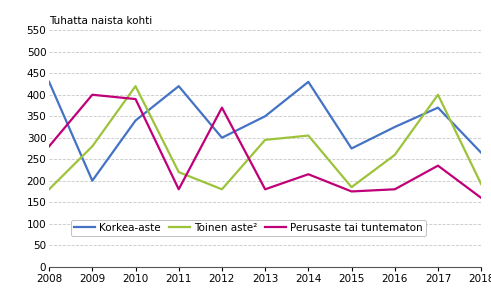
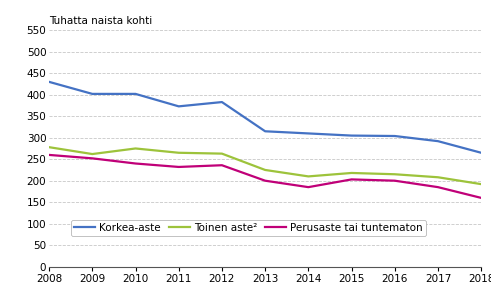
Toinen aste²/2008: 180 -> 278
Perusaste tai tuntematon/2008: 280 -> 260
Korkea-aste/2009: 200 -> 402
Toinen aste²/2009: 280 -> 262
Perusaste tai tuntematon/2009: 400 -> 252
Korkea-aste/2010: 340 -> 402
Toinen aste²/2010: 420 -> 275
Perusaste tai tuntematon/2010: 390 -> 240
Korkea-aste/2011: 420 -> 373
Toinen aste²/2011: 220 -> 265
Perusaste tai tuntematon/2011: 180 -> 232
Korkea-aste/2012: 300 -> 383
Toinen aste²/2012: 180 -> 263
Perusaste tai tuntematon/2012: 370 -> 236
Korkea-aste/2013: 350 -> 315
Toinen aste²/2013: 295 -> 225
Perusaste tai tuntematon/2013: 180 -> 200
Korkea-aste/2014: 430 -> 310
Toinen aste²/2014: 305 -> 210
Perusaste tai tuntematon/2014: 215 -> 185
Korkea-aste/2015: 275 -> 305
Toinen aste²/2015: 185 -> 218
Perusaste tai tuntematon/2015: 175 -> 203
Korkea-aste/2016: 325 -> 304
Toinen aste²/2016: 260 -> 215
Perusaste tai tuntematon/2016: 180 -> 200
Korkea-aste/2017: 370 -> 292
Toinen aste²/2017: 400 -> 208
Perusaste tai tuntematon/2017: 235 -> 185
